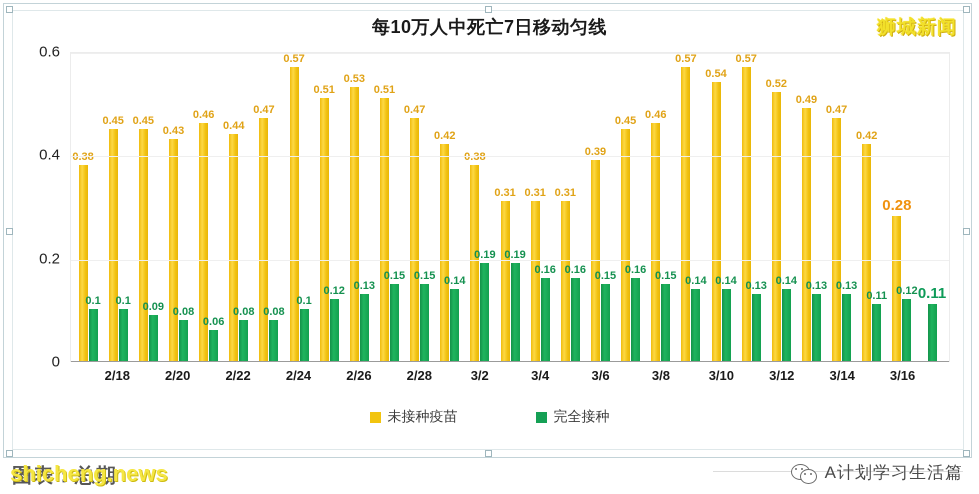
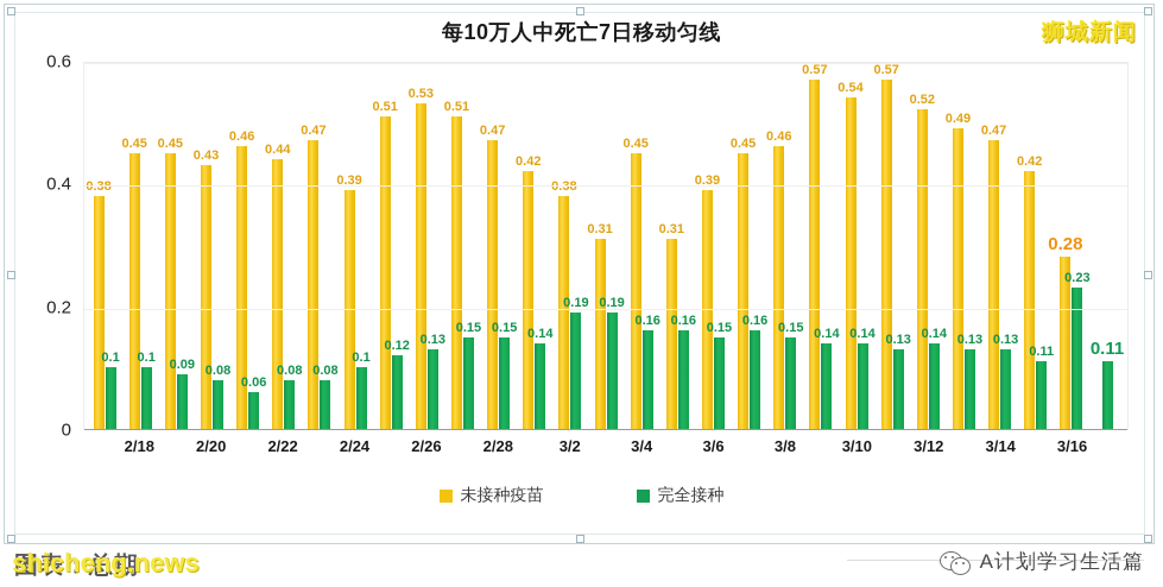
未接种疫苗/2/24: 0.57 -> 0.39
未接种疫苗/3/4: 0.31 -> 0.45
完全接种/3/16: 0.12 -> 0.23
